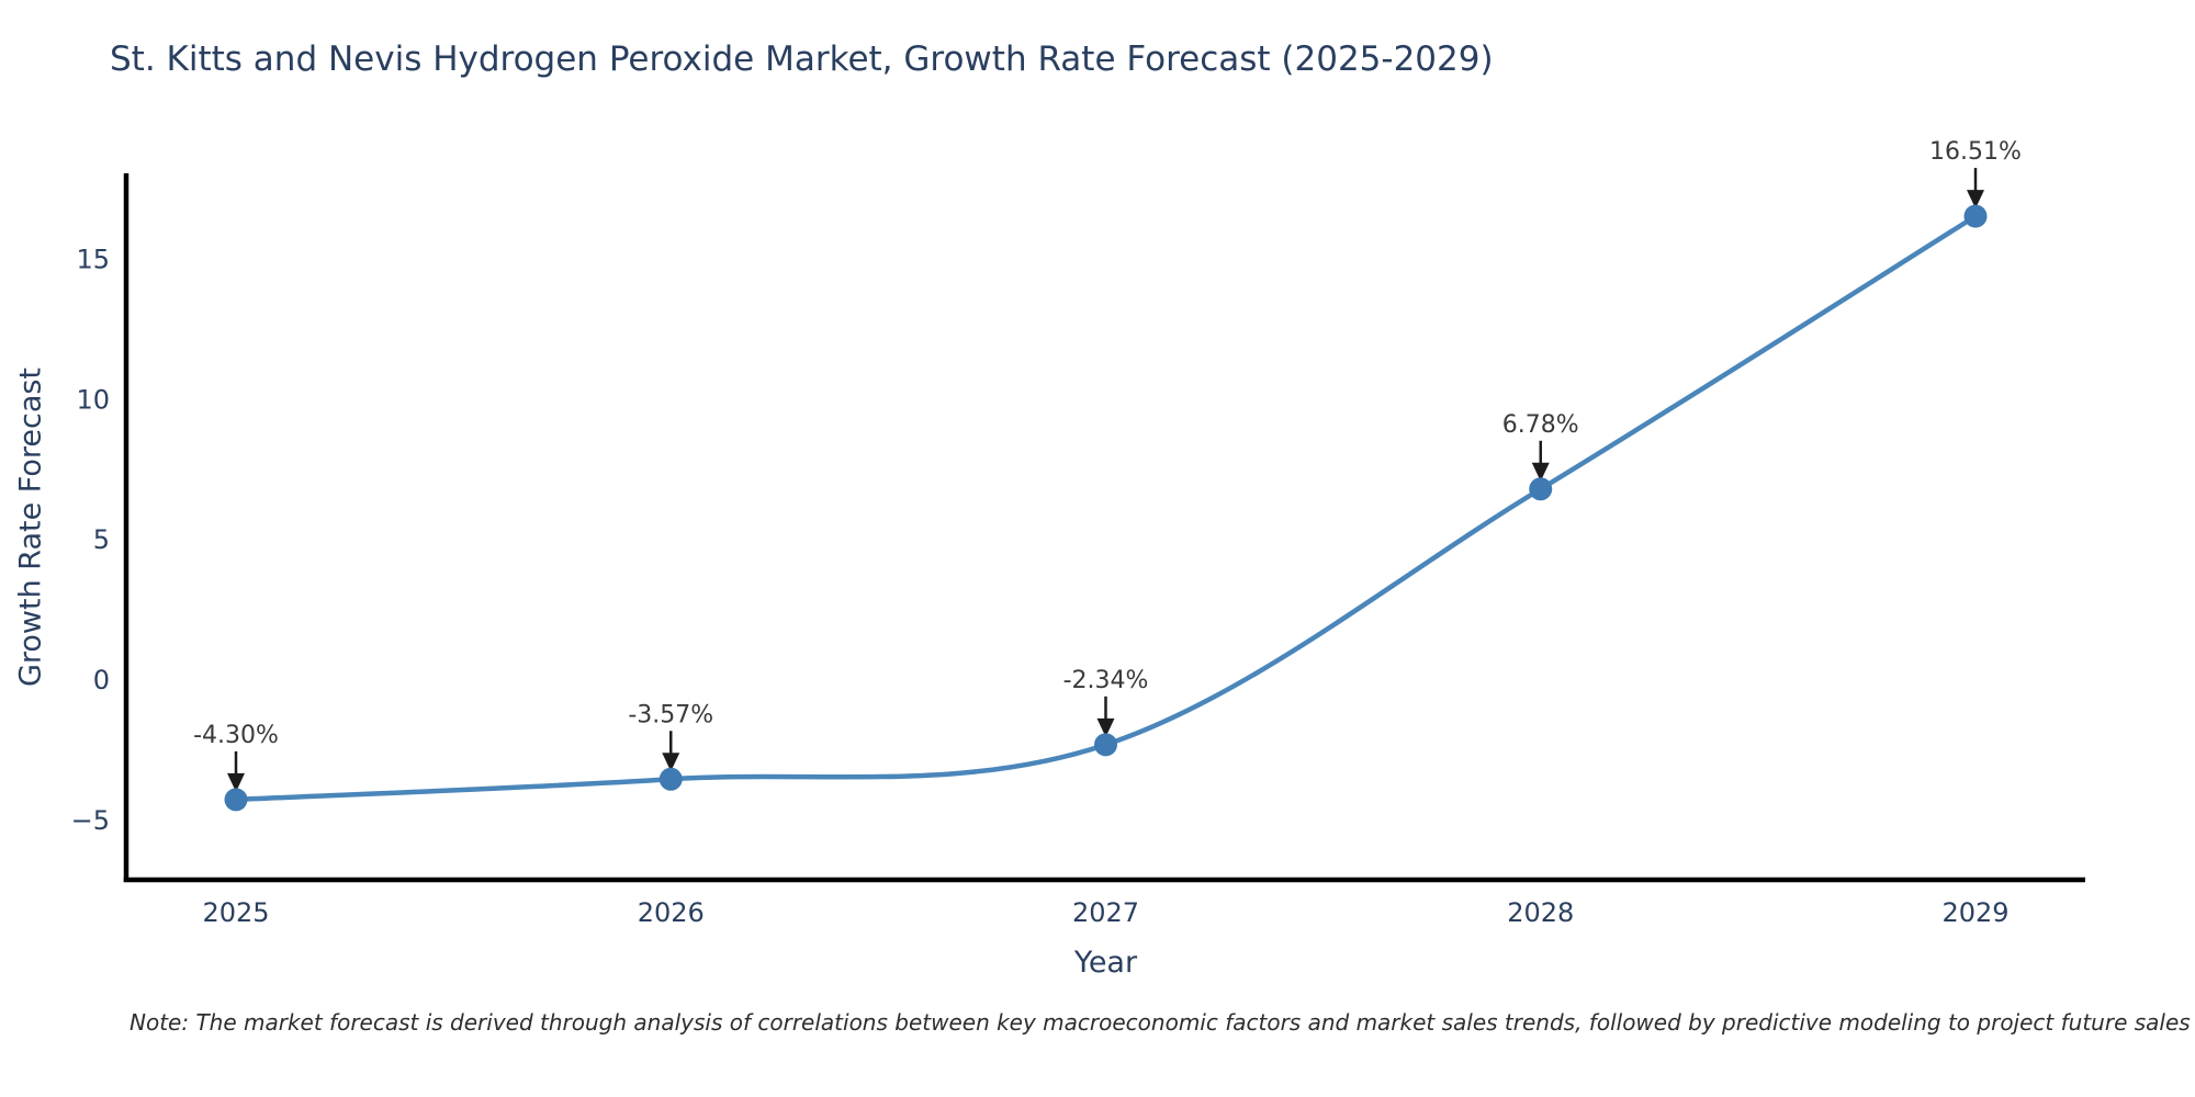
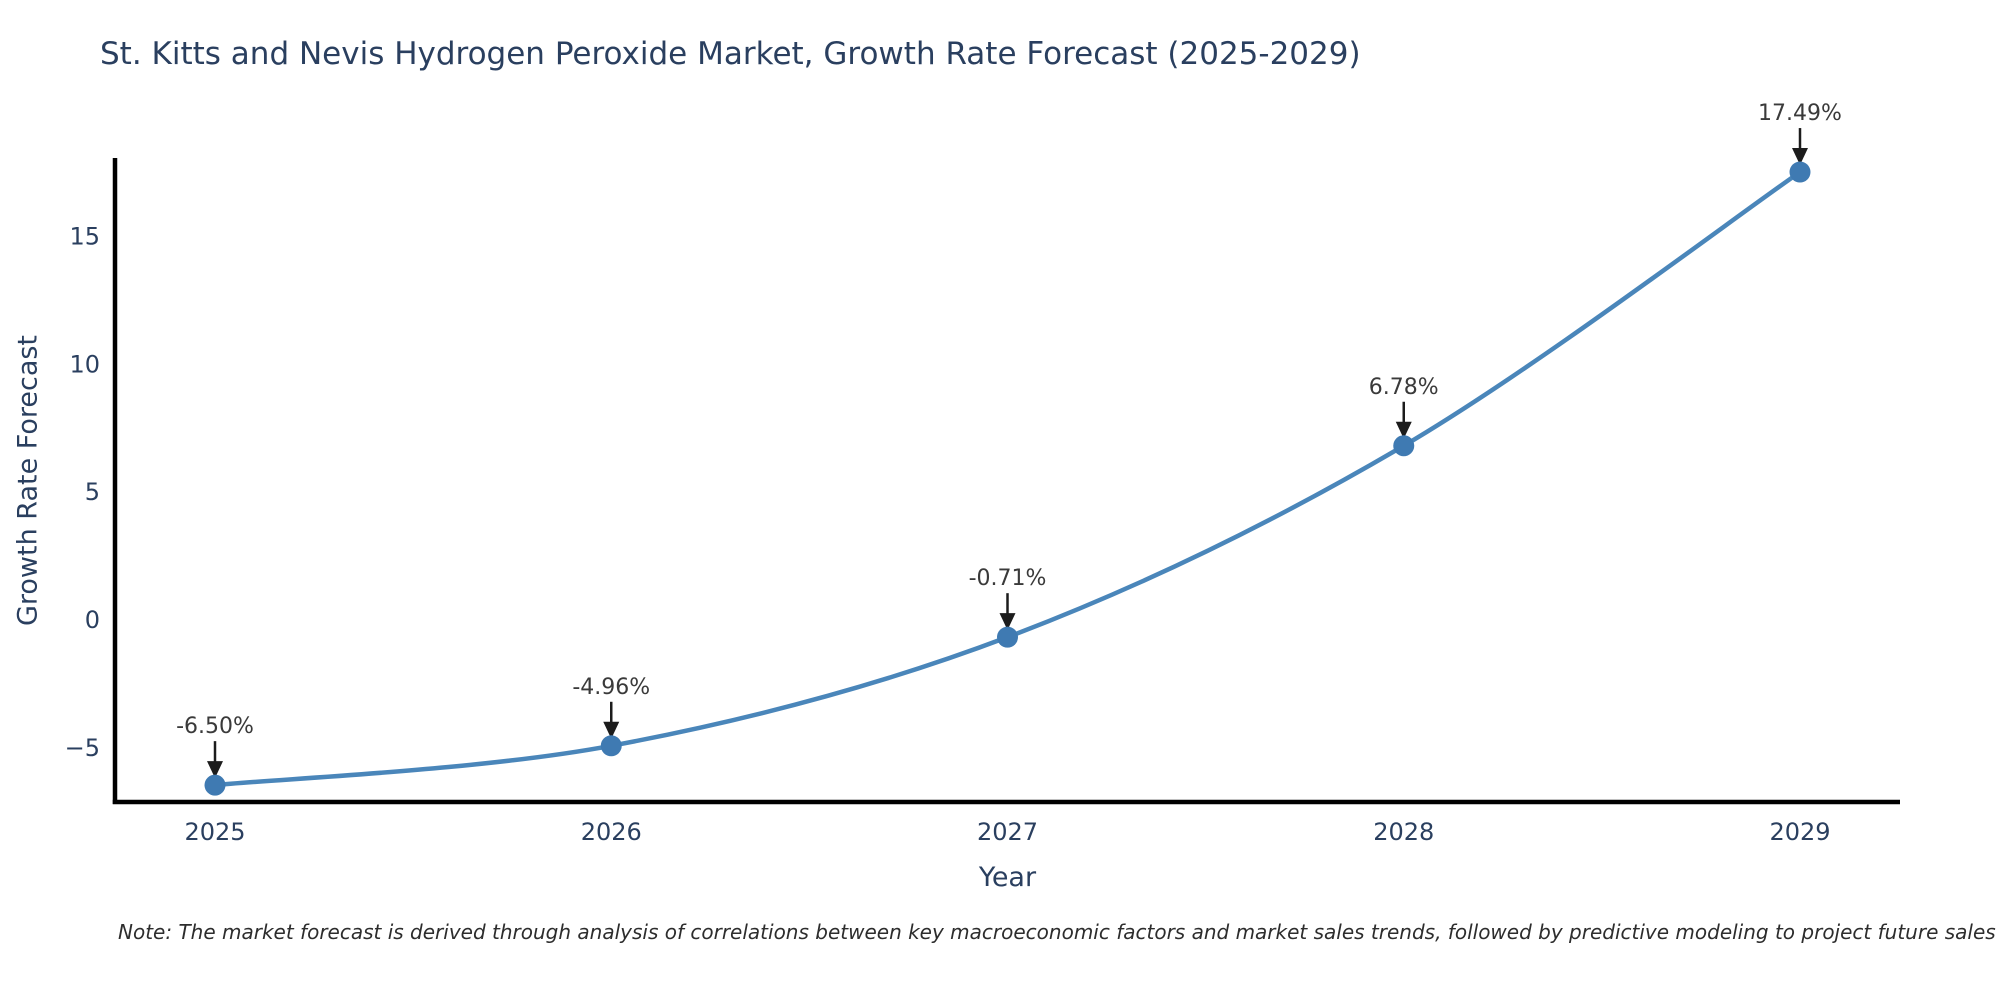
2025: -4.30% -> -6.50%
2026: -3.57% -> -4.96%
2027: -2.34% -> -0.71%
2029: 16.51% -> 17.49%
